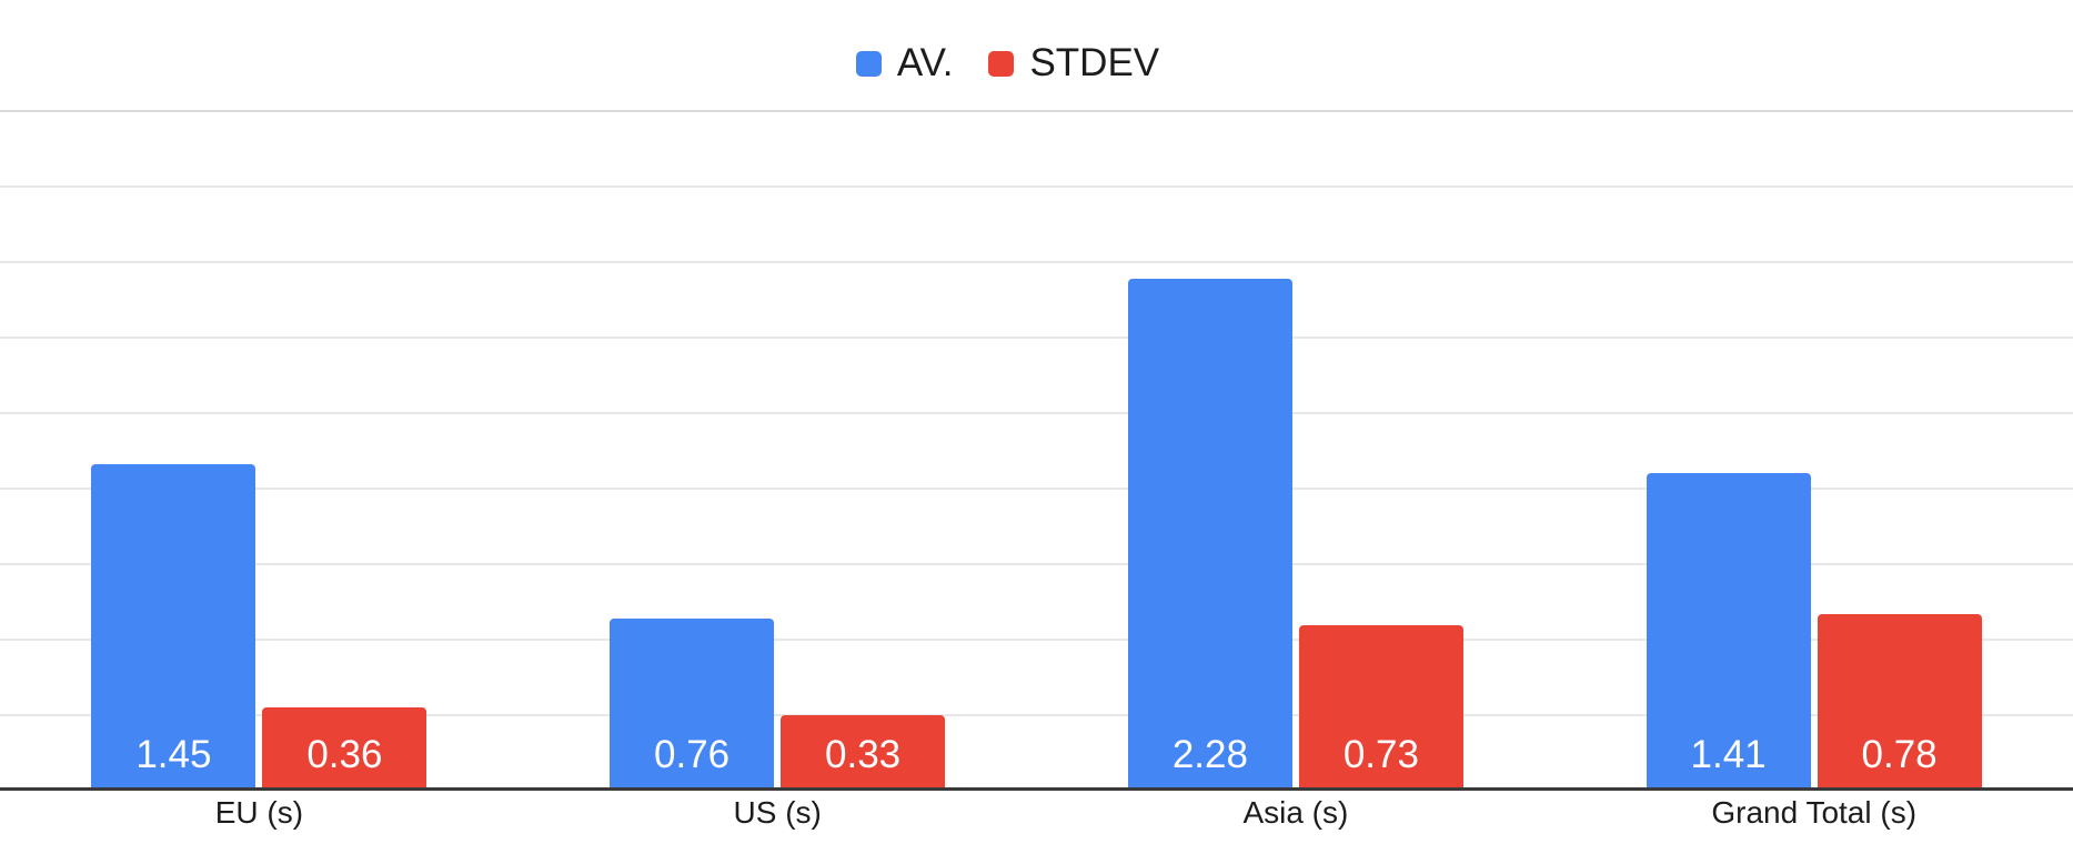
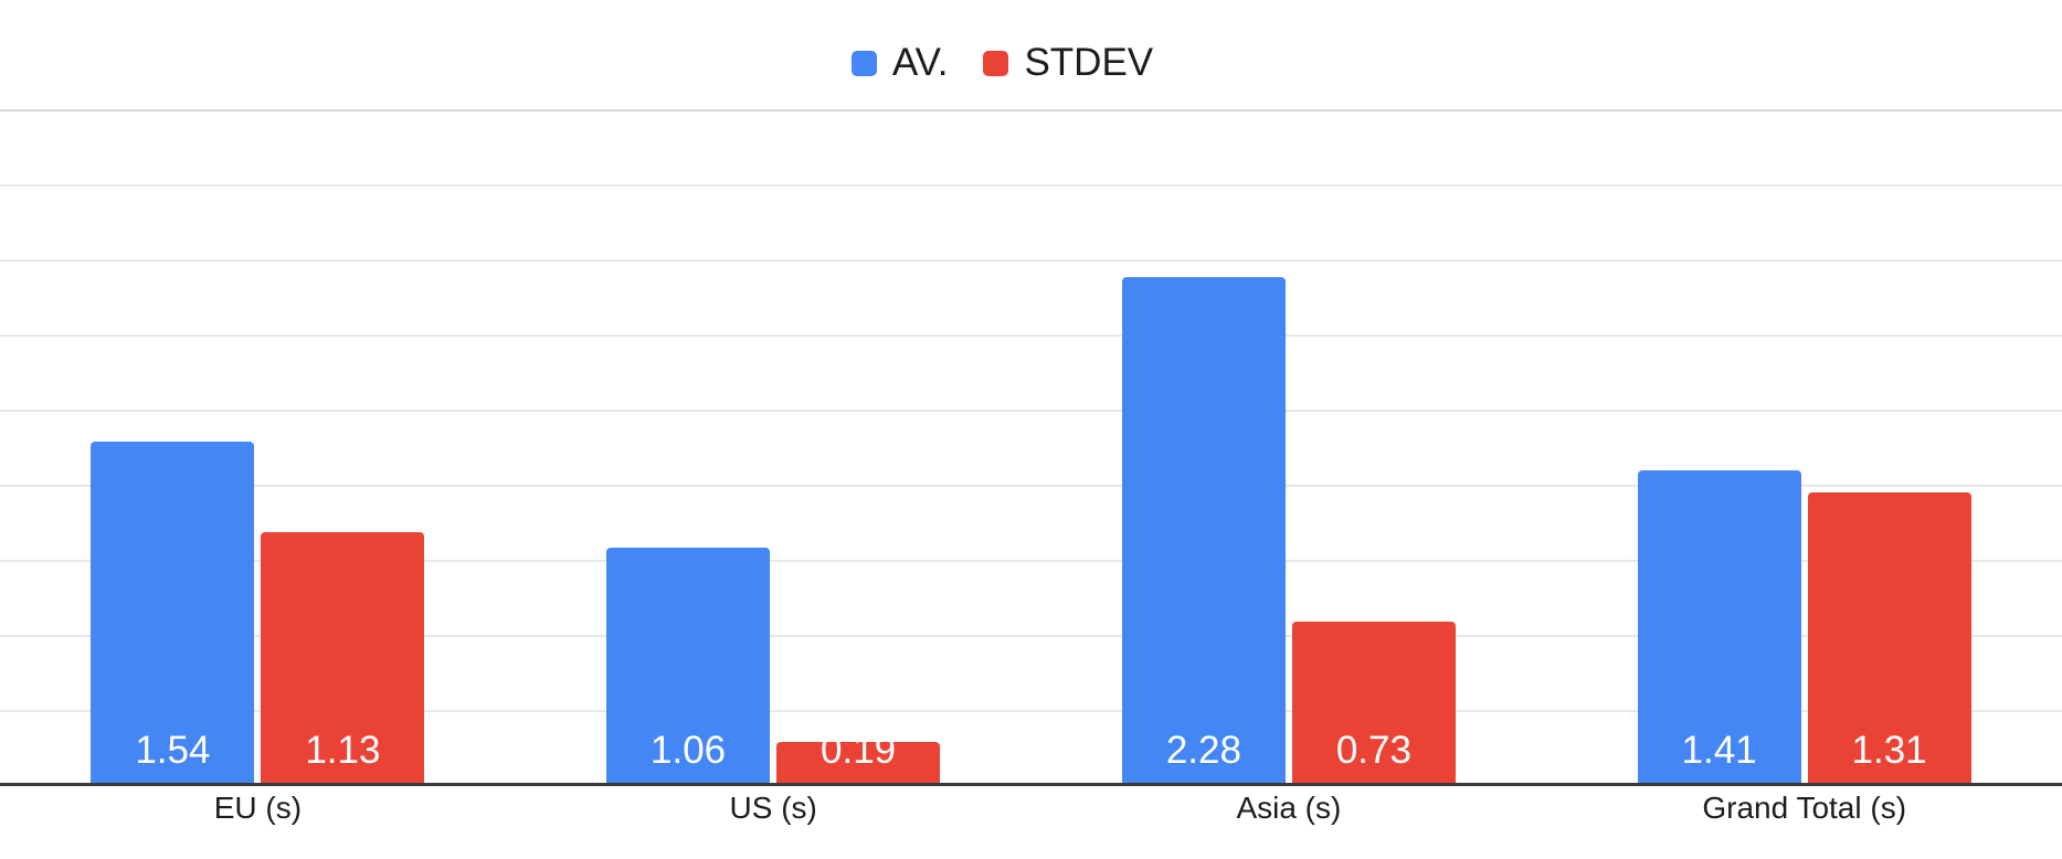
AV./EU (s): 1.45 -> 1.54
STDEV/EU (s): 0.36 -> 1.13
AV./US (s): 0.76 -> 1.06
STDEV/US (s): 0.33 -> 0.19
STDEV/Grand Total (s): 0.78 -> 1.31
